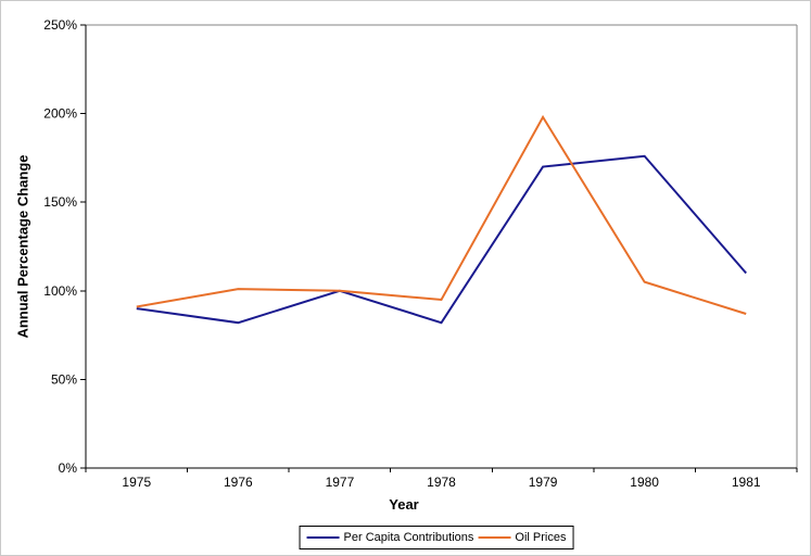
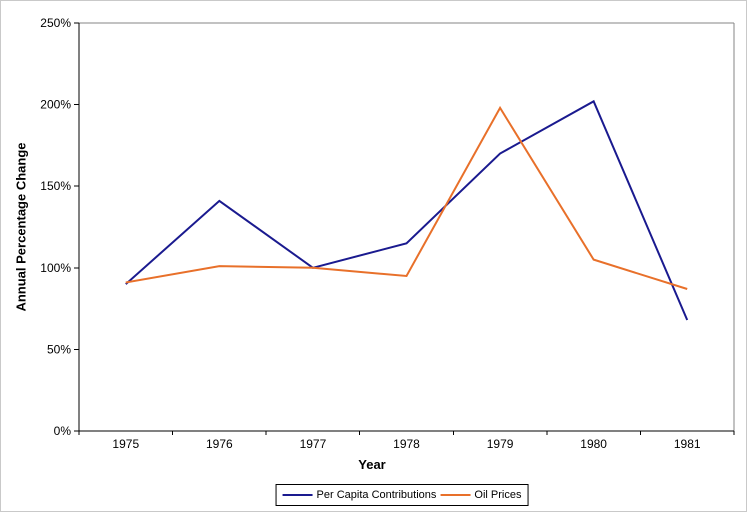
Per Capita Contributions/1976: 82% -> 141%
Per Capita Contributions/1978: 82% -> 115%
Per Capita Contributions/1980: 176% -> 202%
Per Capita Contributions/1981: 110% -> 68%
